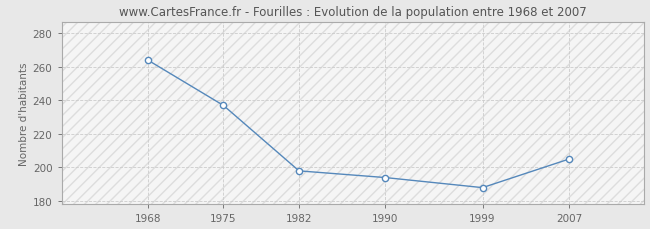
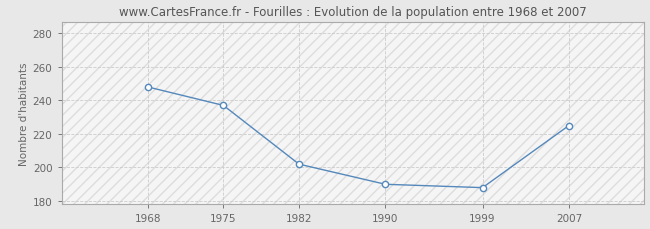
1968: 264 -> 248
1982: 198 -> 202
1990: 194 -> 190
2007: 205 -> 225
